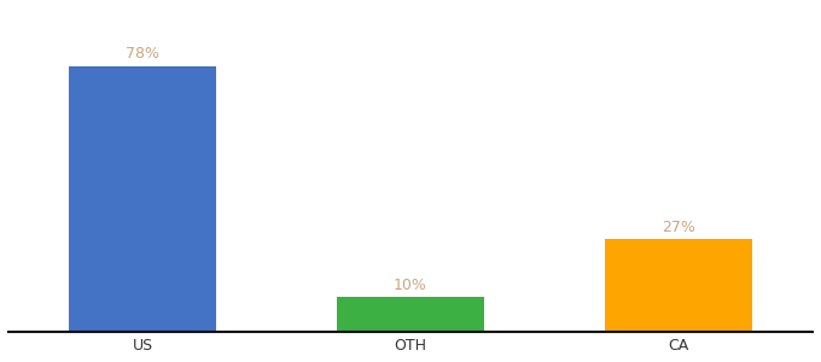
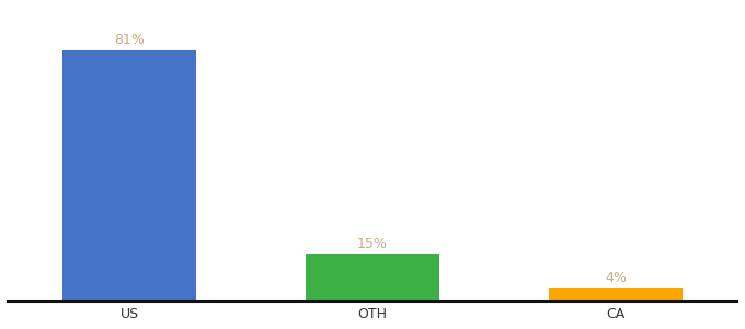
US: 78% -> 81%
OTH: 10% -> 15%
CA: 27% -> 4%
